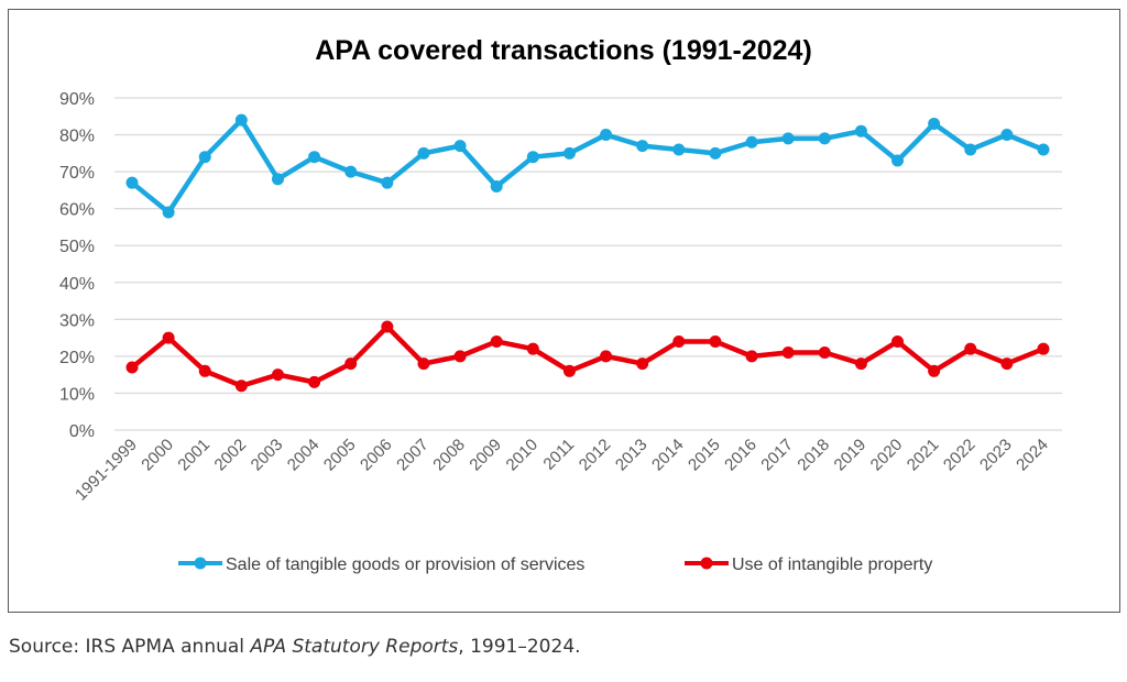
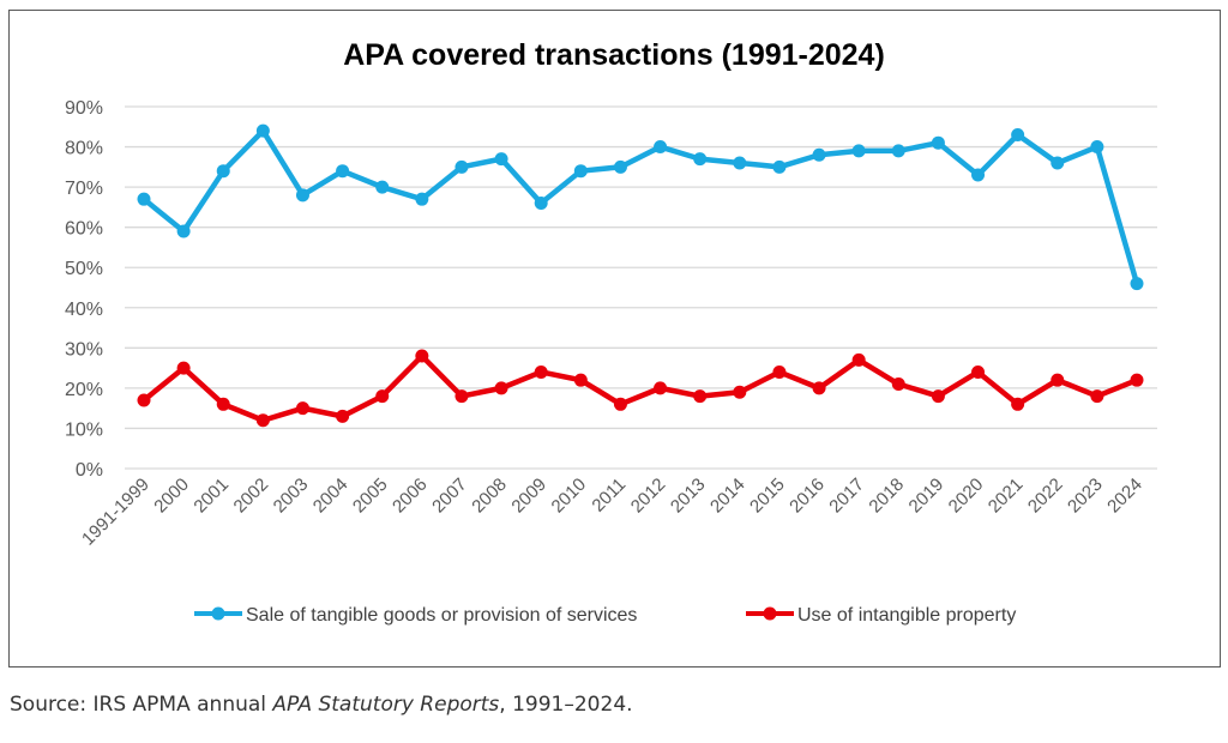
Use of intangible property/2014: 24% -> 19%
Use of intangible property/2017: 21% -> 27%
Sale of tangible goods or provision of services/2024: 76% -> 46%
